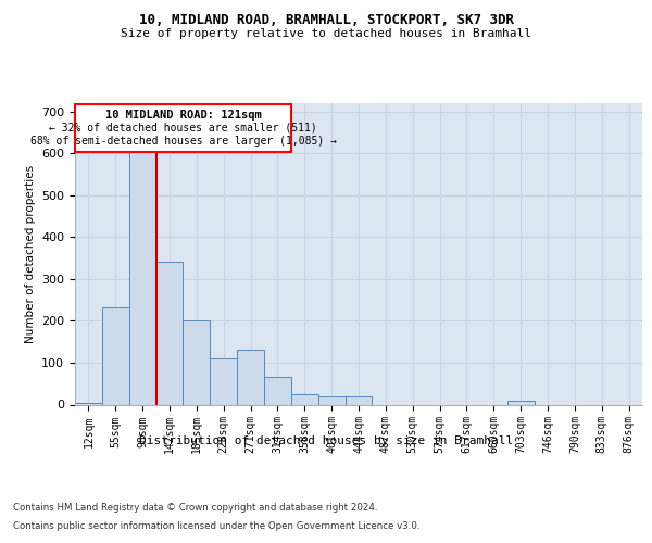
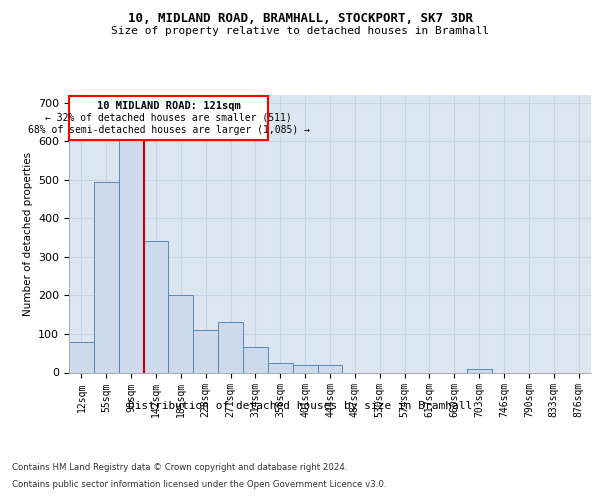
12sqm: 5 -> 80
55sqm: 232 -> 495
